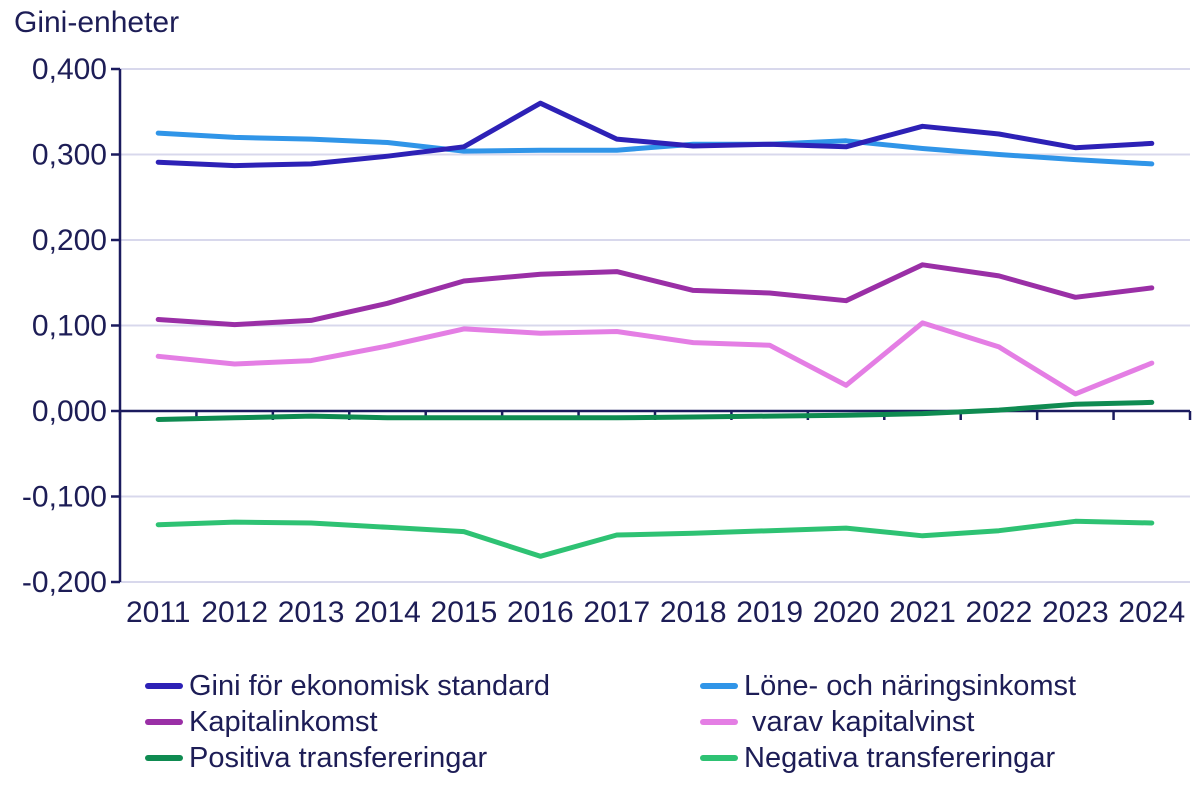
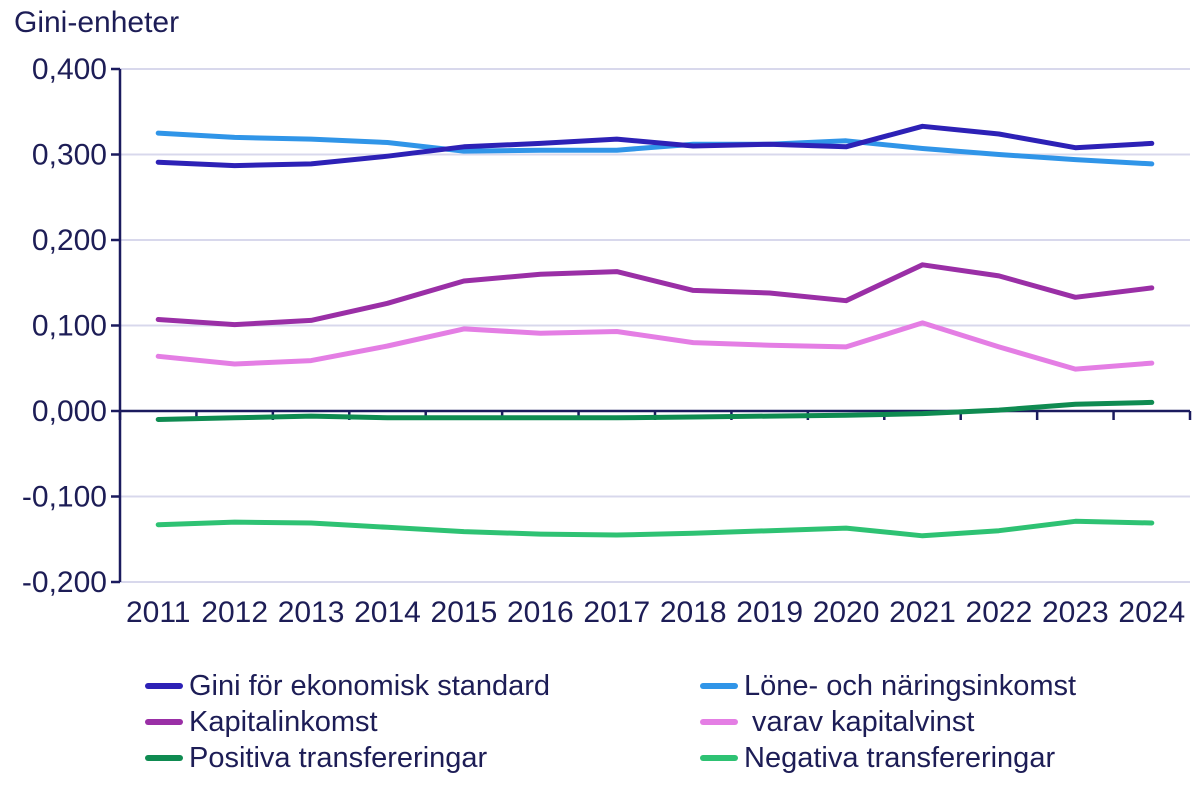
Gini för ekonomisk standard/2016: 0,36 -> 0,31
Negativa transfereringar/2016: -0,17 -> -0,14
varav kapitalvinst/2020: 0,03 -> 0,07
varav kapitalvinst/2023: 0,02 -> 0,05
